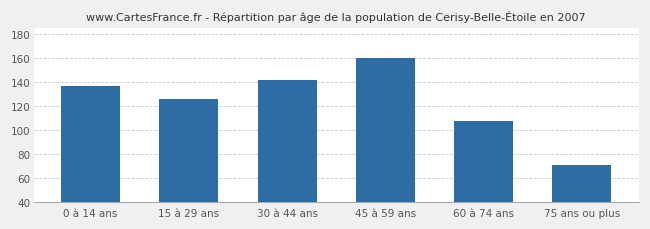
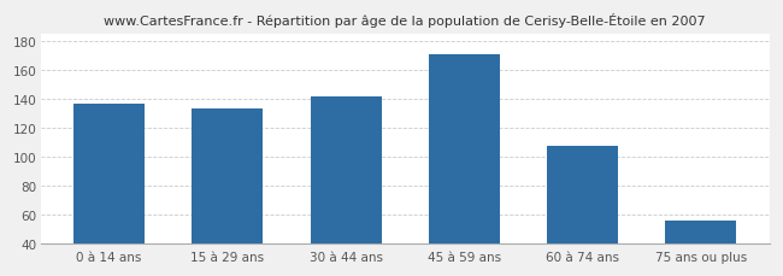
15 à 29 ans: 126 -> 134
45 à 59 ans: 160 -> 171
75 ans ou plus: 71 -> 56
